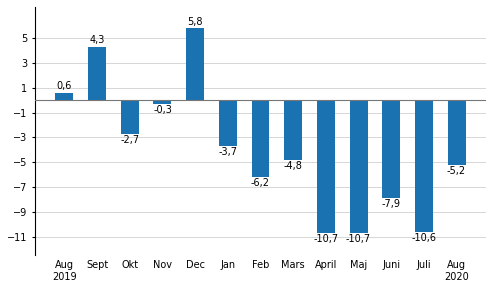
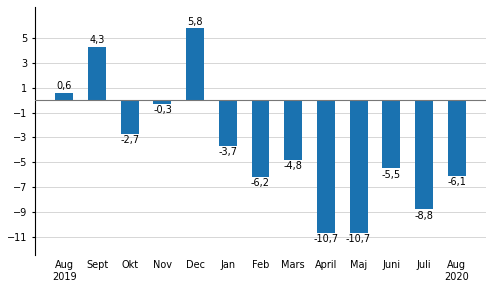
Juni: -7,9 -> -5,5
Juli: -10,6 -> -8,8
Aug 2020: -5,2 -> -6,1
